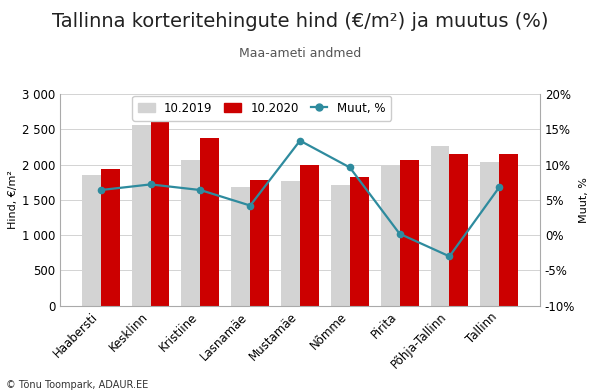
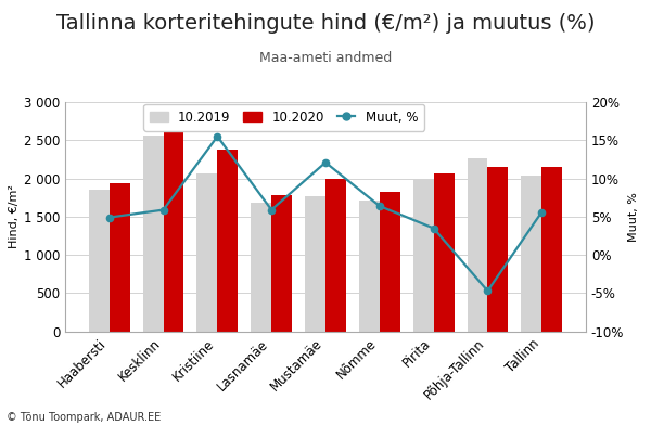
Muut, %/Haabersti: 6.4% -> 4.9%
Muut, %/Kesklinn: 7.2% -> 5.9%
Muut, %/Kristiine: 6.4% -> 15.5%
Muut, %/Lasnamäe: 4.2% -> 5.9%
Muut, %/Mustamäe: 13.4% -> 12.1%
Muut, %/Nõmme: 9.6% -> 6.4%
Muut, %/Pirita: 0.2% -> 3.5%
Muut, %/Põhja-Tallinn: -3.0% -> -4.7%
Muut, %/Tallinn: 6.8% -> 5.6%
